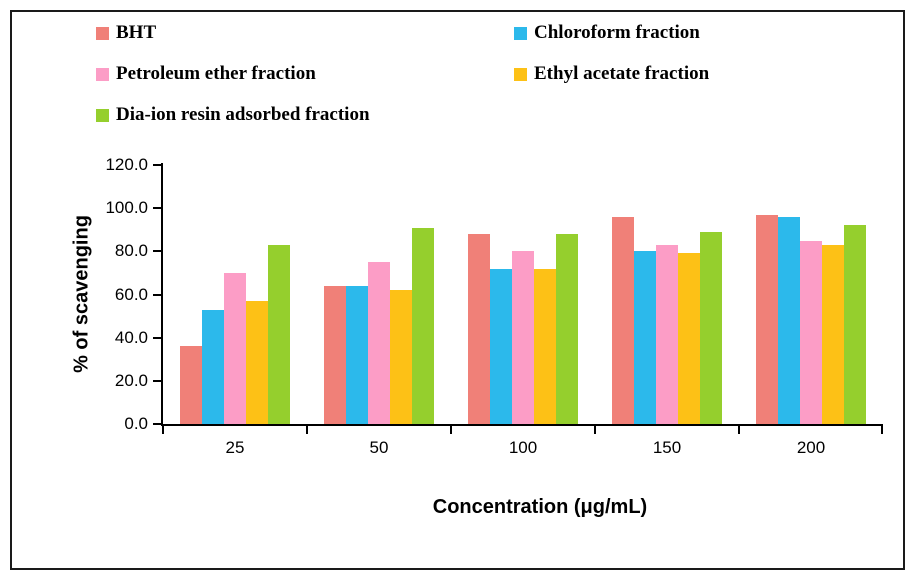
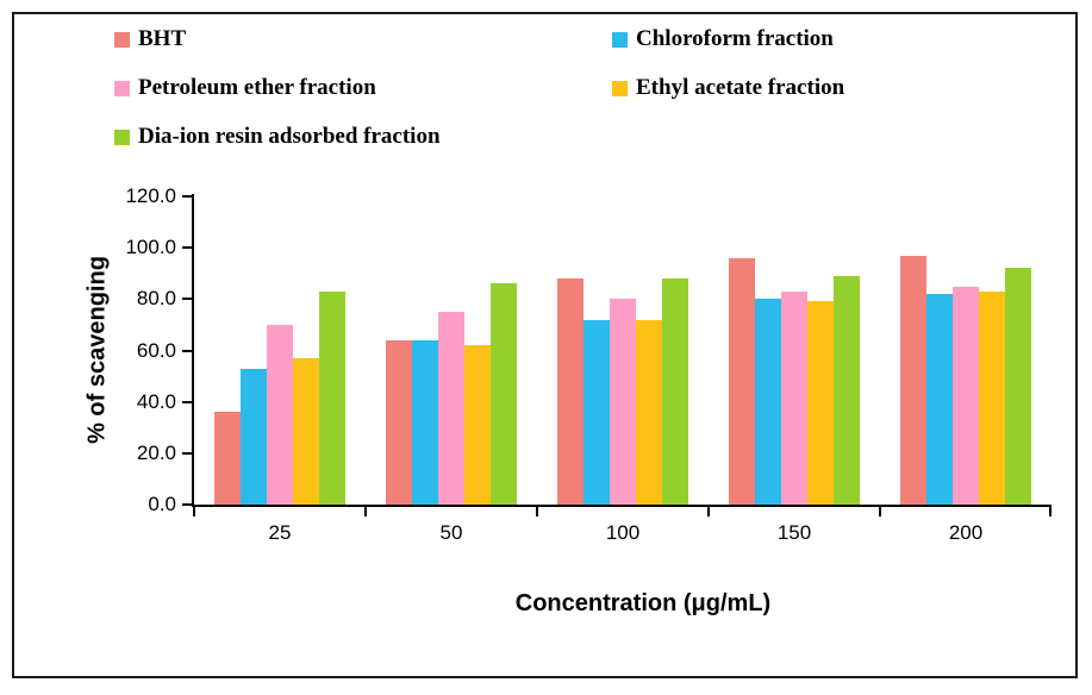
Dia-ion resin adsorbed fraction/50: 91 -> 86
Chloroform fraction/200: 96 -> 82
